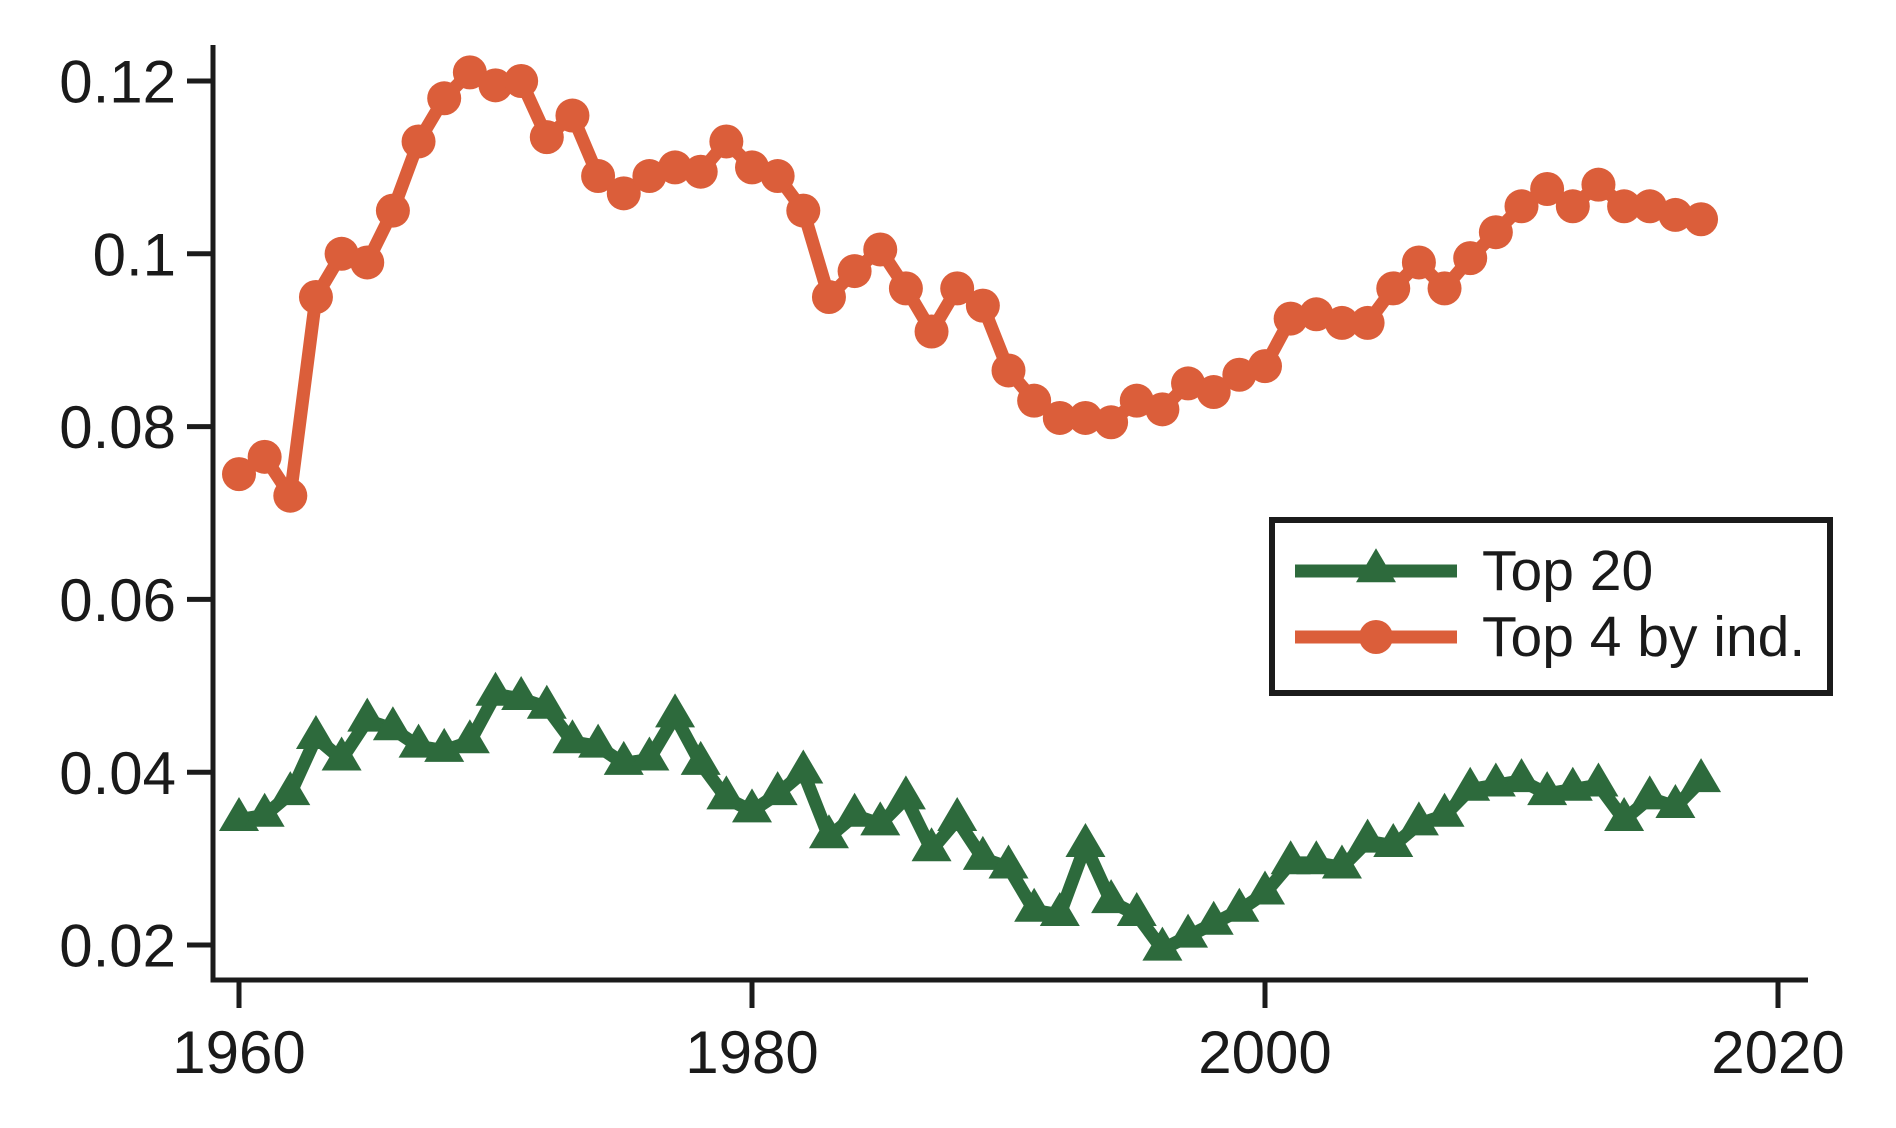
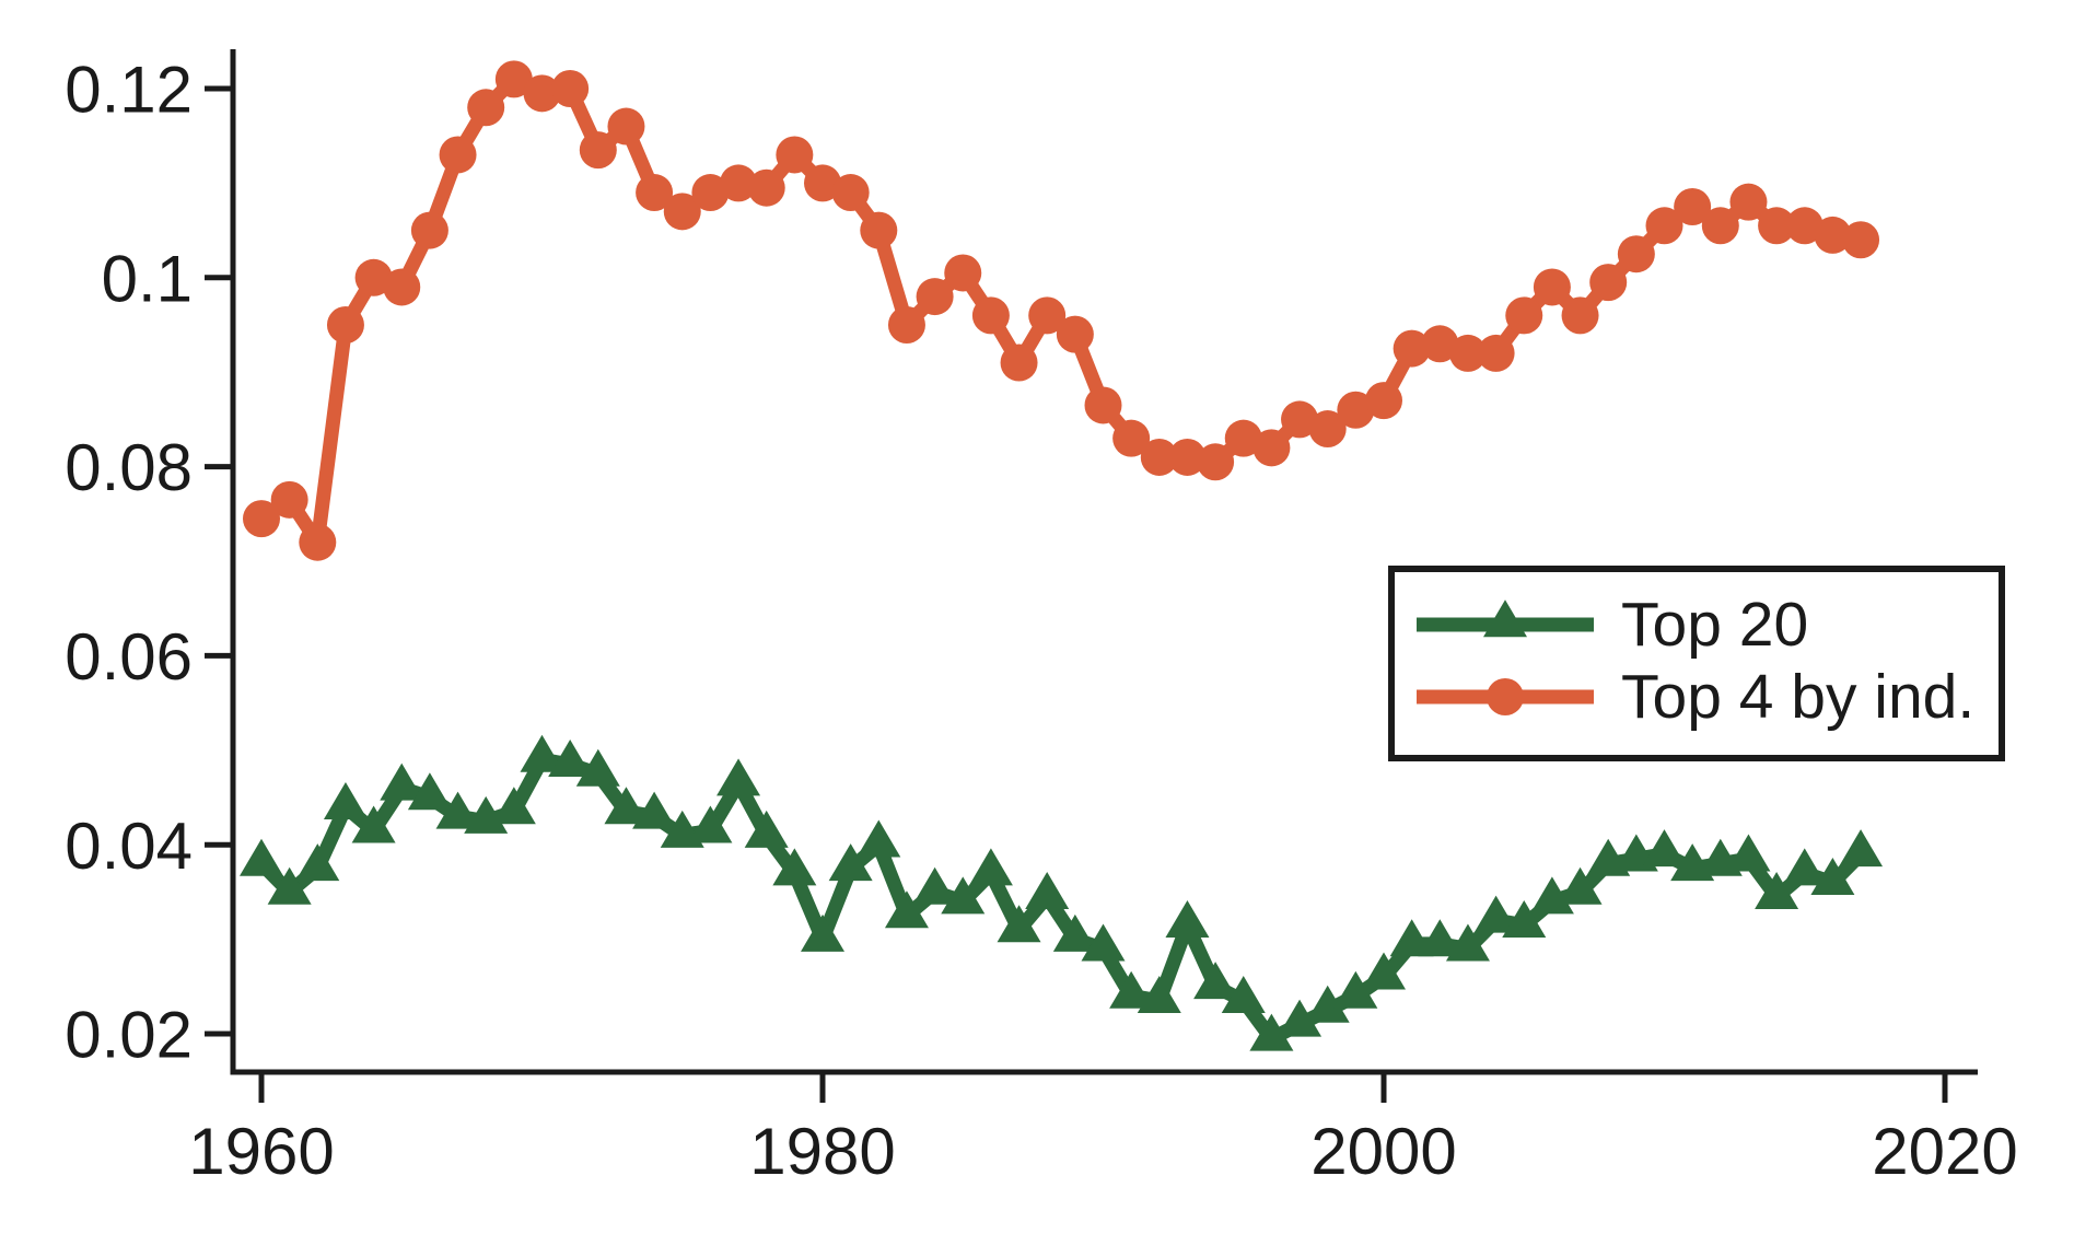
Top 20/1960: 0.035 -> 0.038
Top 20/1980: 0.035 -> 0.030
